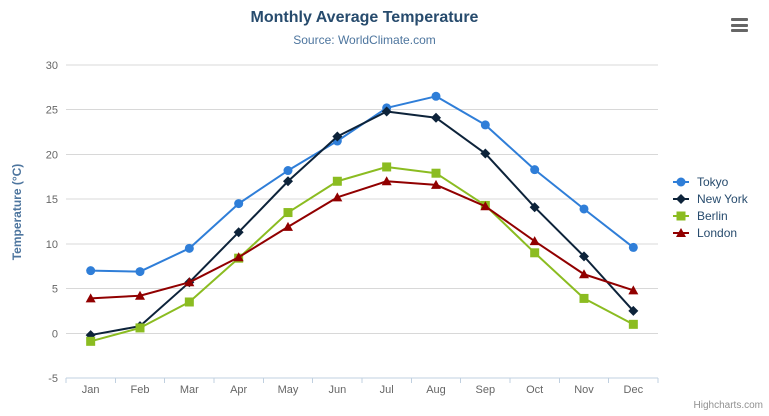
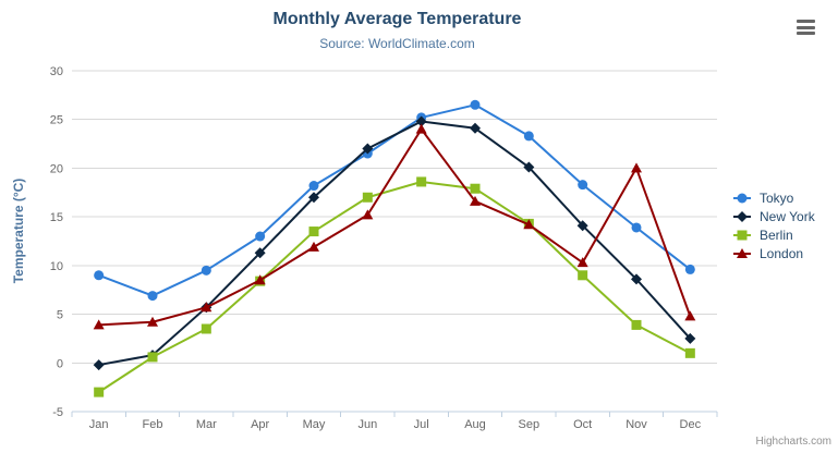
Tokyo/Jan: 7 -> 9
Berlin/Jan: -1 -> -3
Tokyo/Apr: 14 -> 13
London/Jul: 17 -> 24
London/Nov: 7 -> 20
